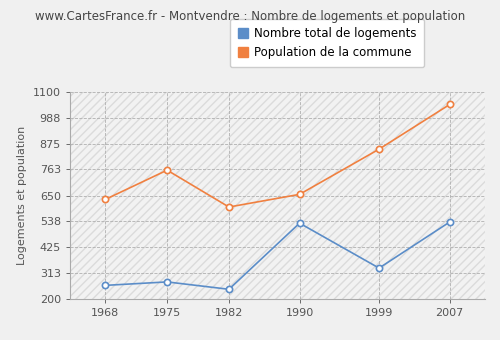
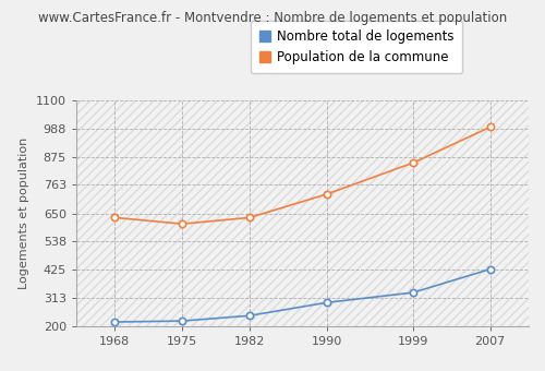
Nombre total de logements/1968: 260 -> 218
Nombre total de logements/1975: 275 -> 222
Population de la commune/1975: 760 -> 608
Population de la commune/1982: 600 -> 633
Nombre total de logements/1990: 530 -> 295
Population de la commune/1990: 655 -> 726
Nombre total de logements/2007: 535 -> 428
Population de la commune/2007: 1045 -> 993
